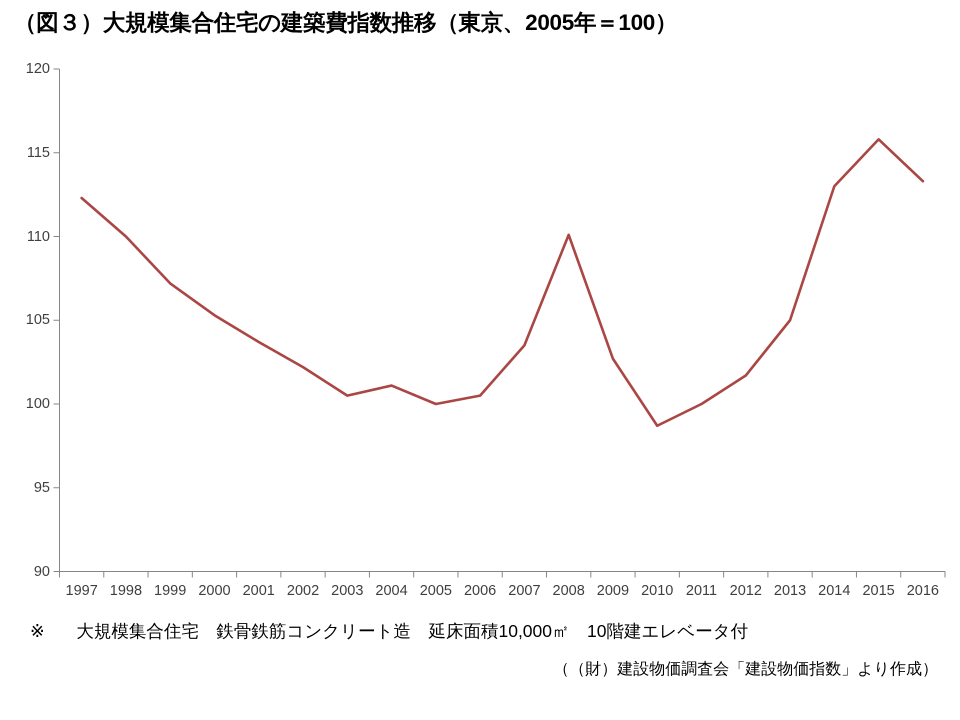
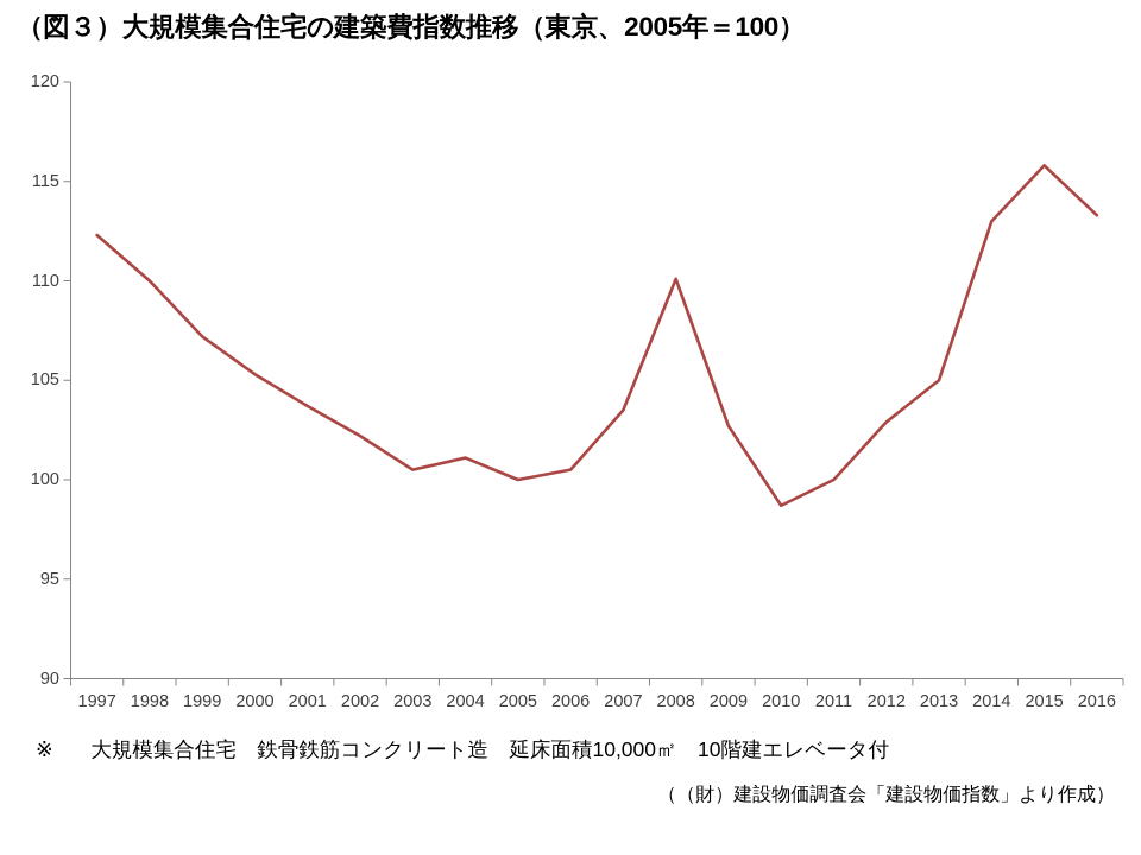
2012: 101.7 -> 102.9
